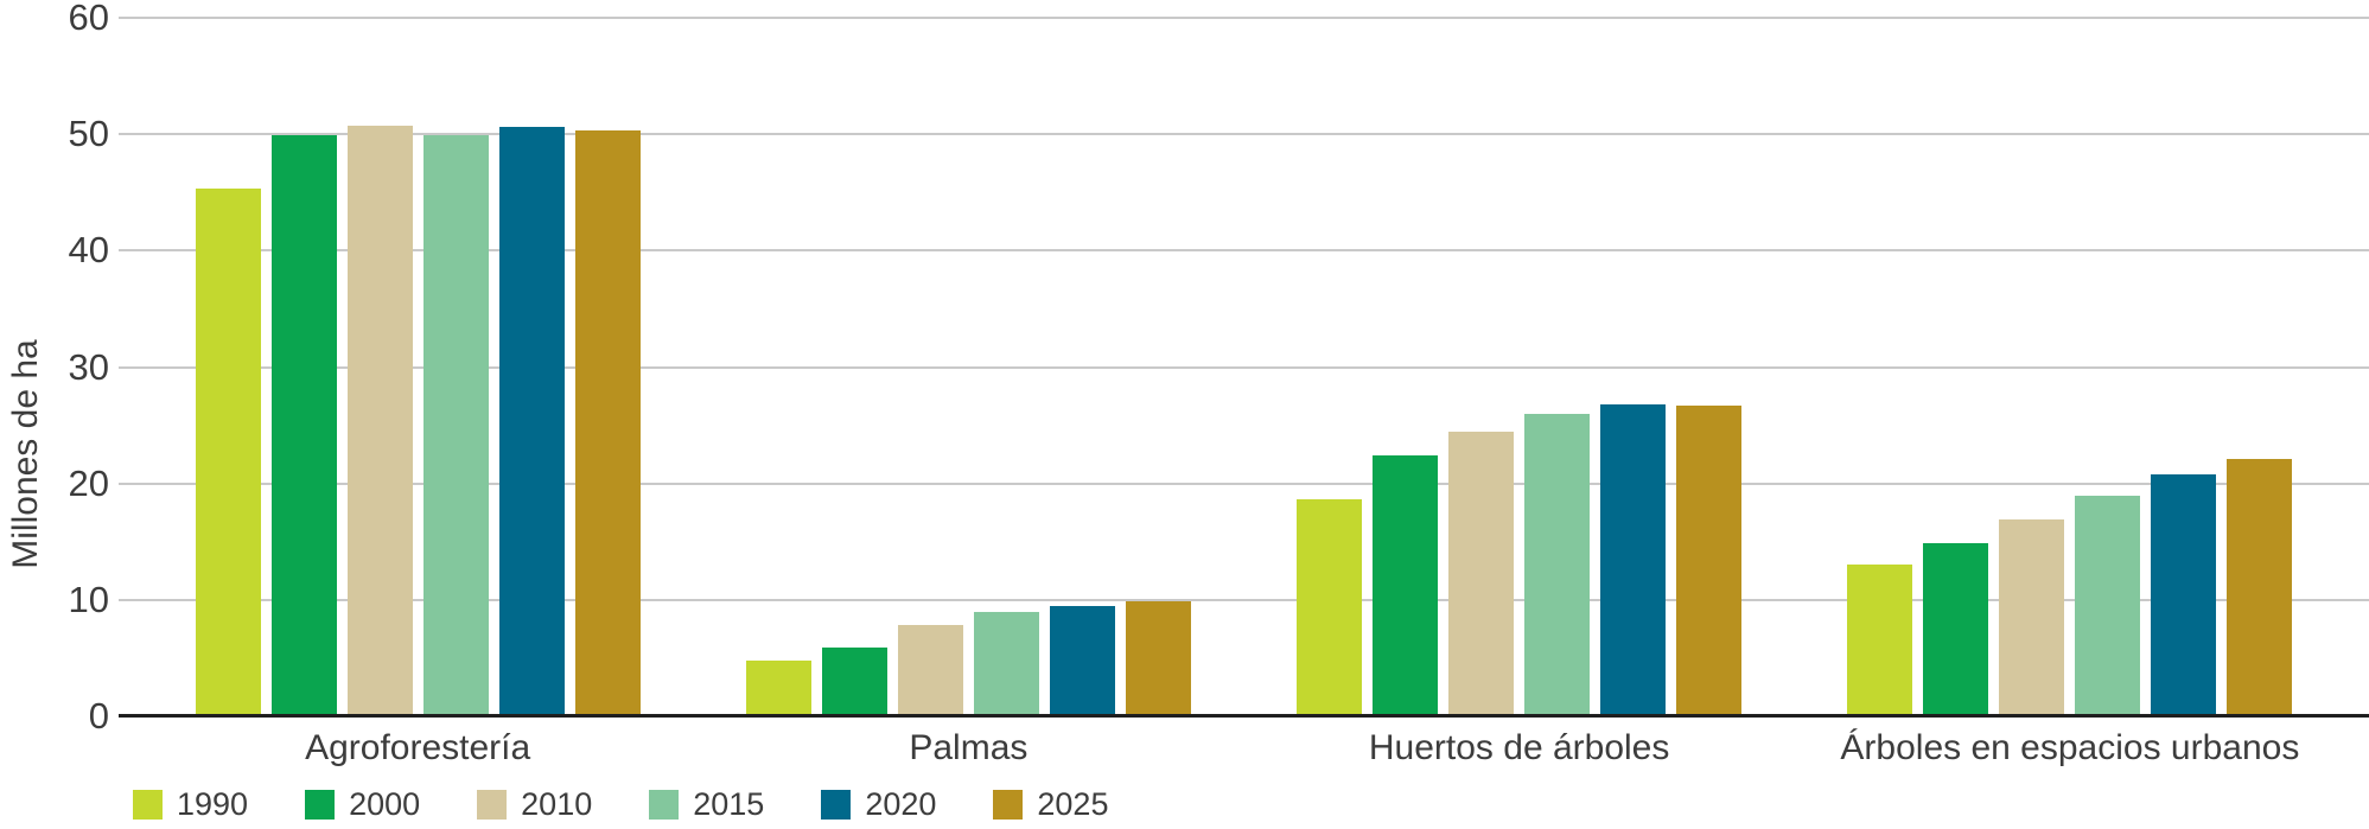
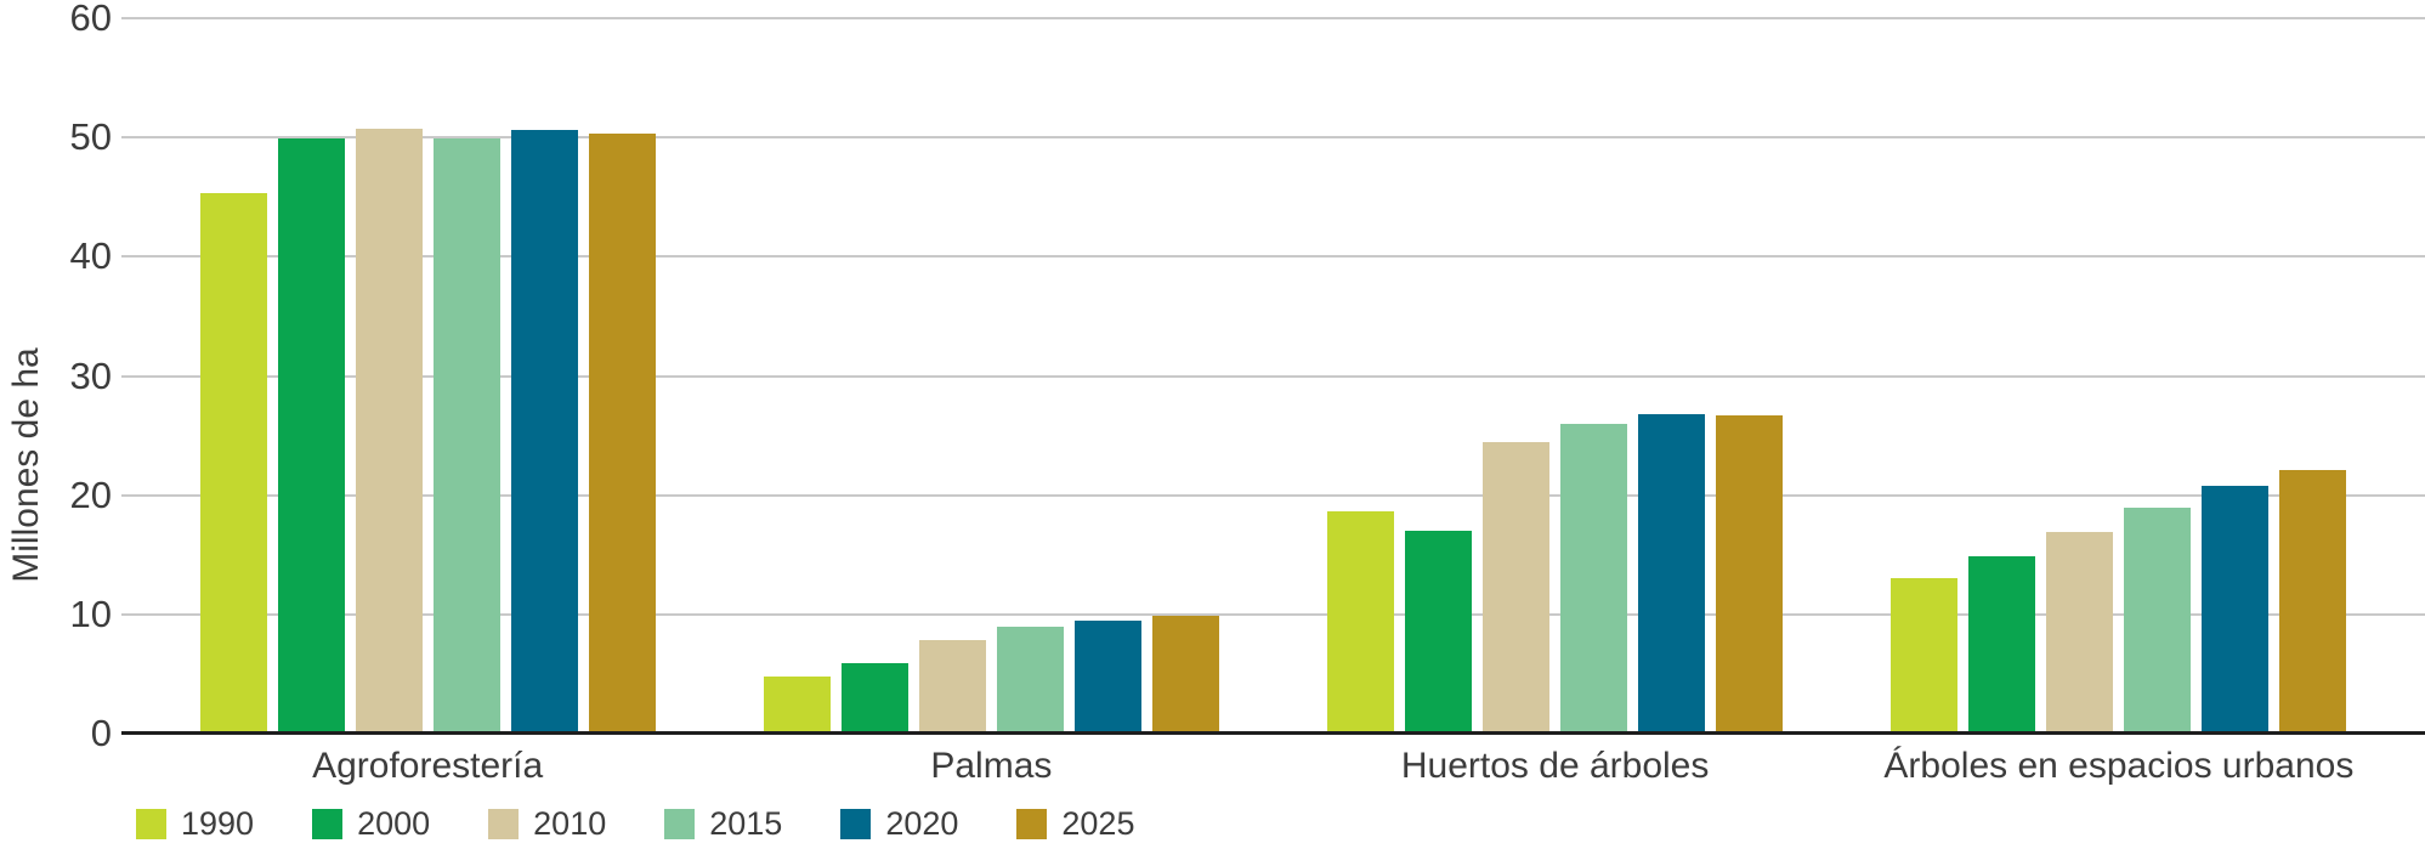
2000/Huertos de árboles: 22 -> 17
